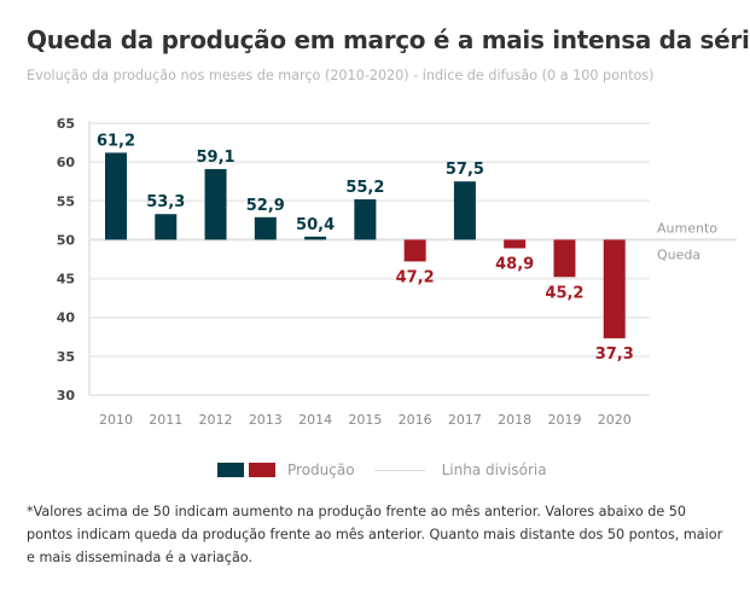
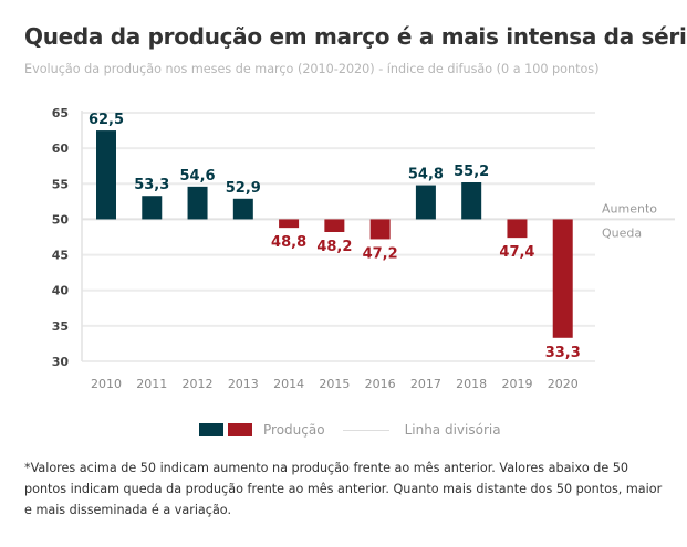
2010: 61,2 -> 62,5
2012: 59,1 -> 54,6
2014: 50,4 -> 48,8
2015: 55,2 -> 48,2
2017: 57,5 -> 54,8
2018: 48,9 -> 55,2
2019: 45,2 -> 47,4
2020: 37,3 -> 33,3
